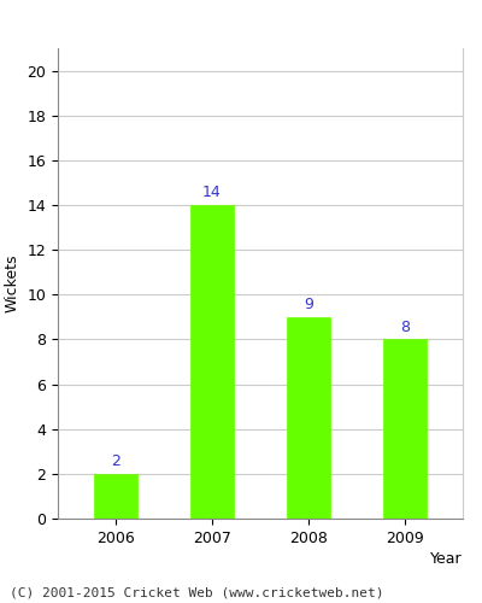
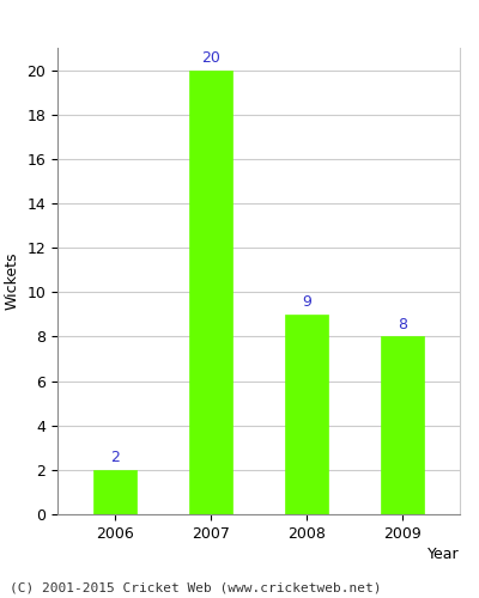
2007: 14 -> 20
